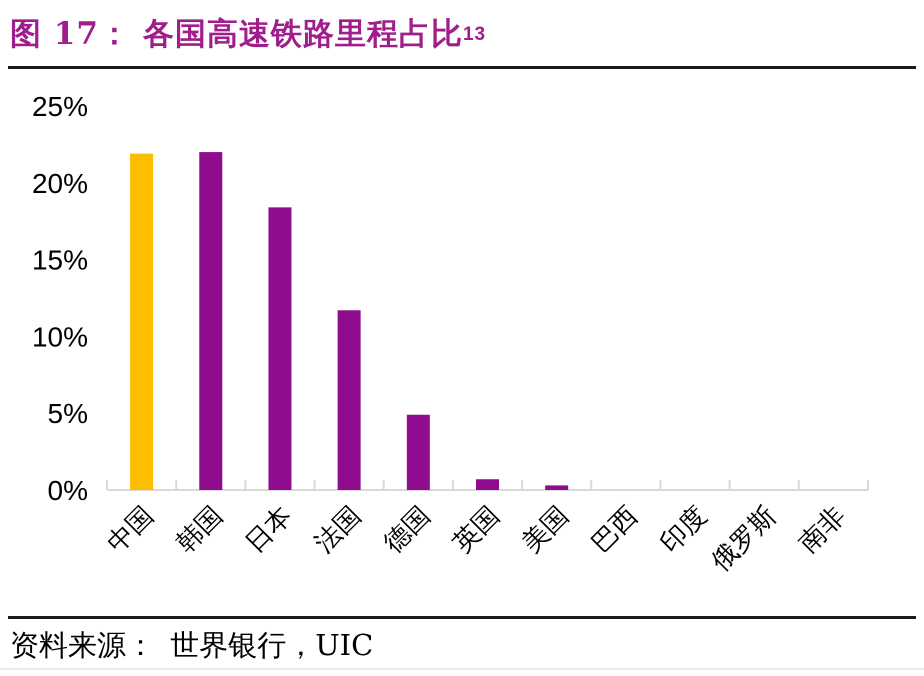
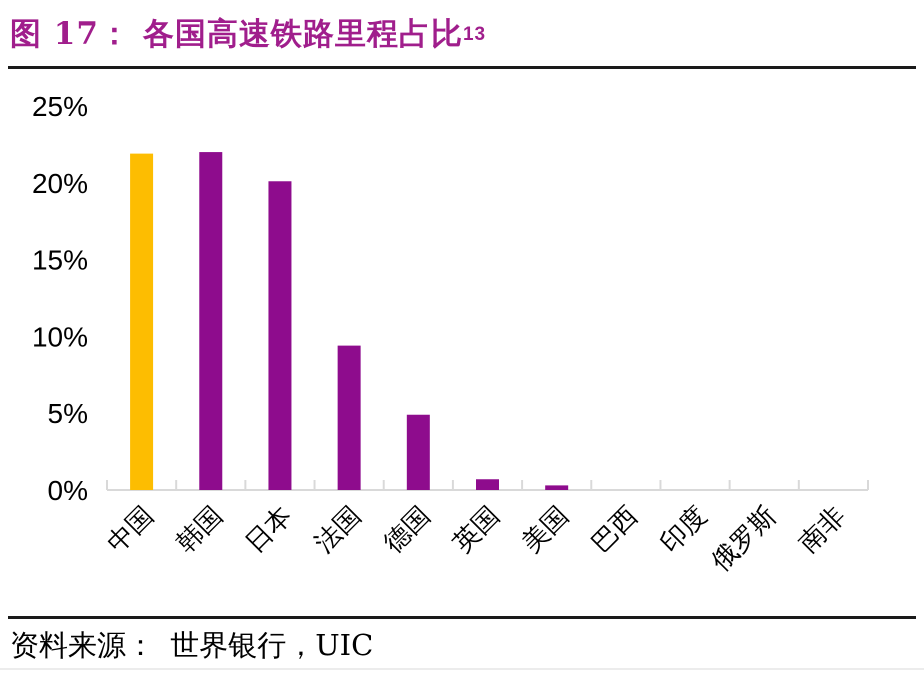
日本: 18.4% -> 20.1%
法国: 11.7% -> 9.4%
